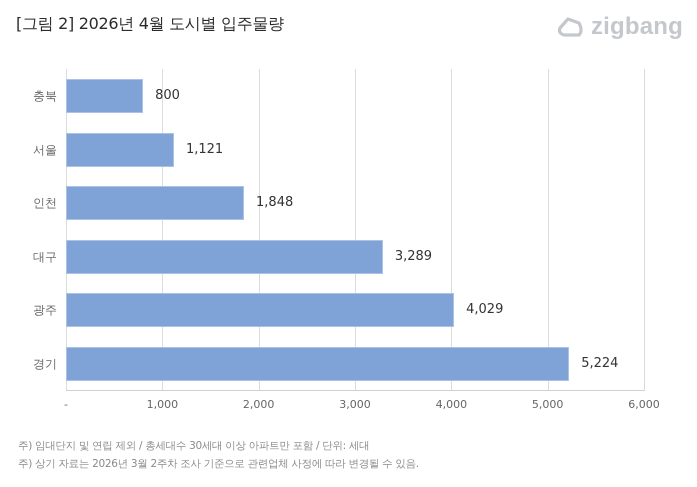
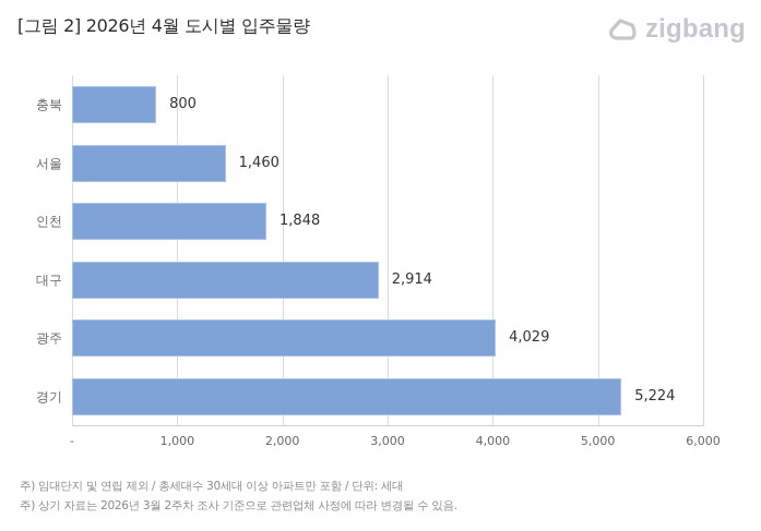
서울: 1,121 -> 1,460
대구: 3,289 -> 2,914
